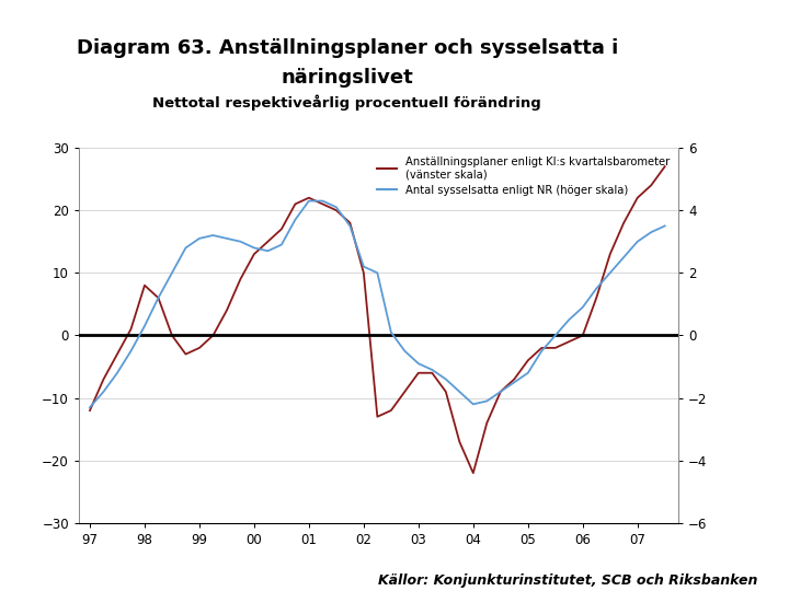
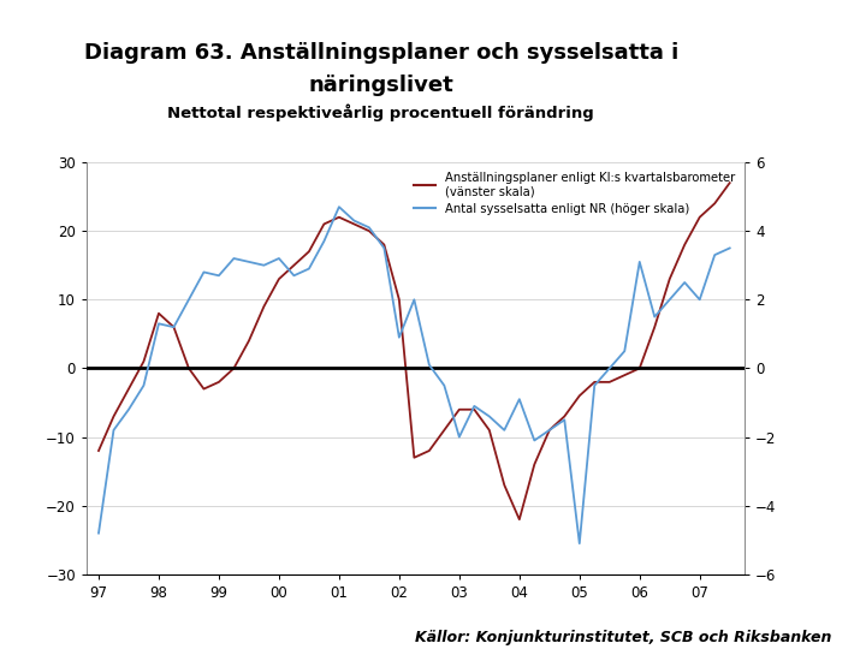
Antal sysselsatta enligt NR (höger skala)/97: -2.3 -> -4.8
Antal sysselsatta enligt NR (höger skala)/98: 0.3 -> 1.3
Antal sysselsatta enligt NR (höger skala)/99: 3.1 -> 2.7
Antal sysselsatta enligt NR (höger skala)/00: 2.8 -> 3.2
Antal sysselsatta enligt NR (höger skala)/01: 4.3 -> 4.7
Antal sysselsatta enligt NR (höger skala)/02: 2.2 -> 0.9
Antal sysselsatta enligt NR (höger skala)/03: -0.9 -> -2.0
Antal sysselsatta enligt NR (höger skala)/04: -2.2 -> -0.9
Antal sysselsatta enligt NR (höger skala)/05: -1.2 -> -5.1
Antal sysselsatta enligt NR (höger skala)/06: 0.9 -> 3.1
Antal sysselsatta enligt NR (höger skala)/07: 3.0 -> 2.0
